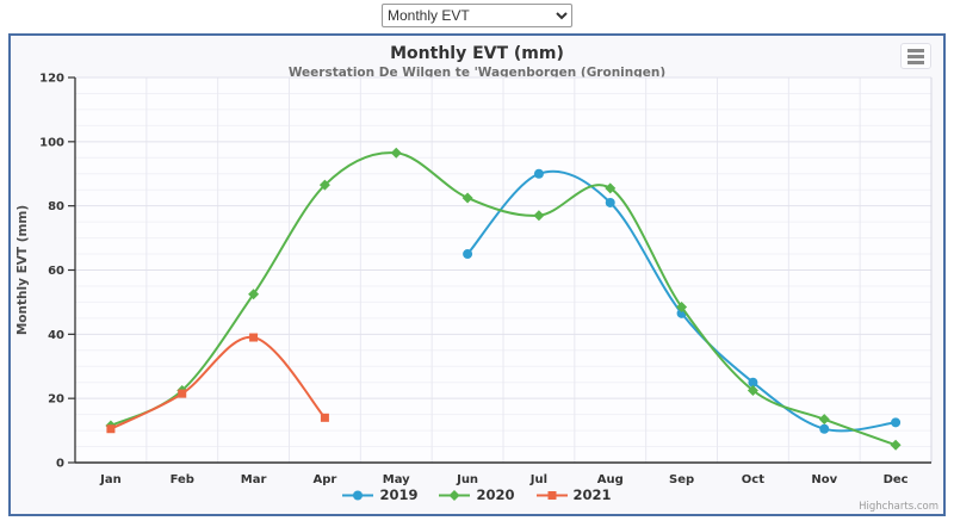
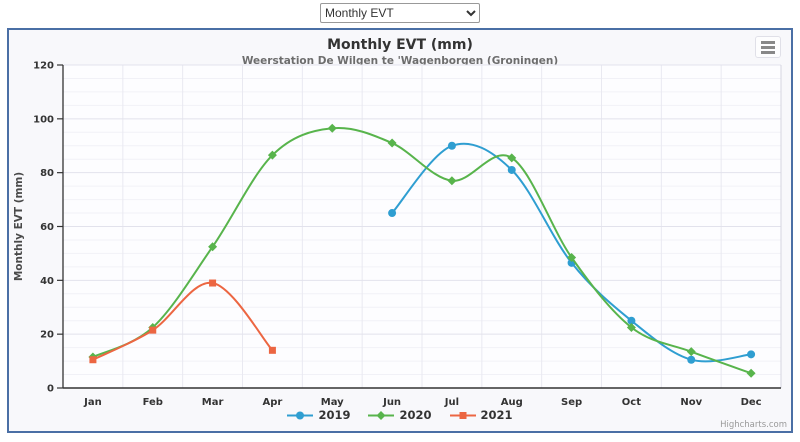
2020/Jun: 82 -> 91
